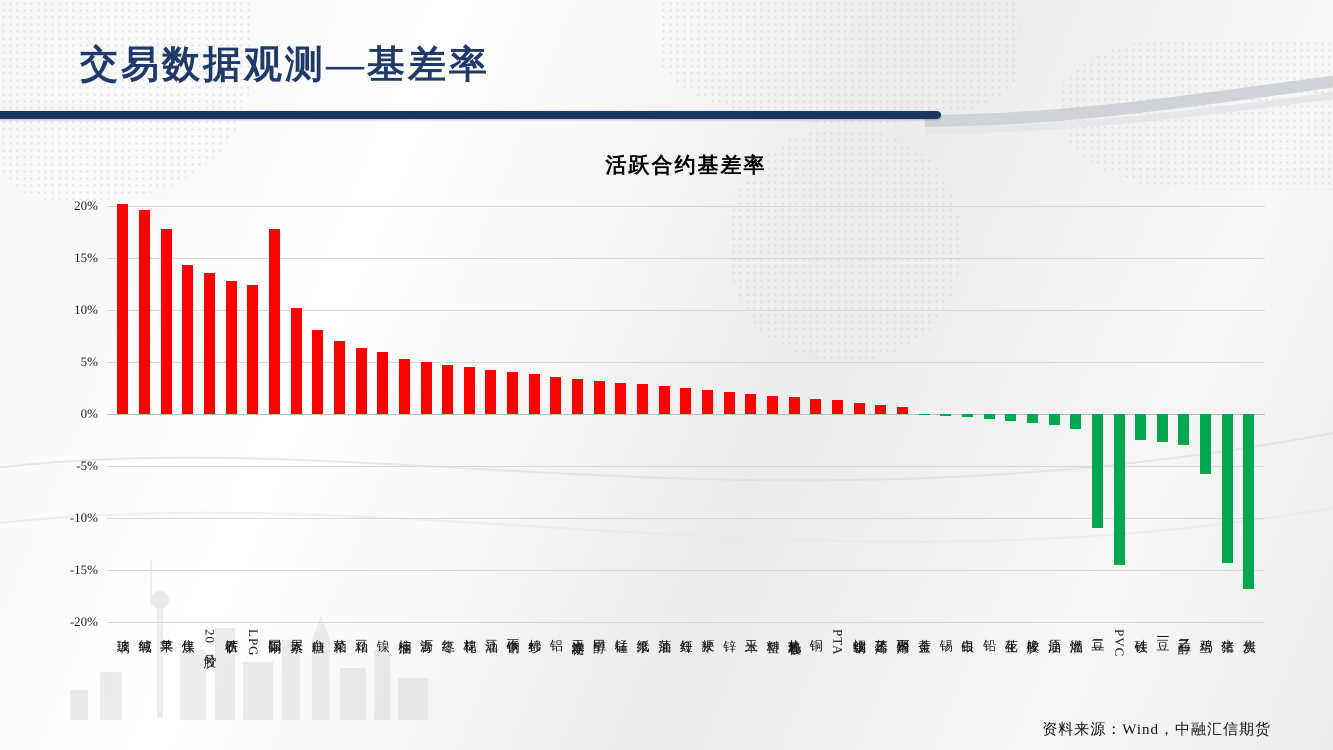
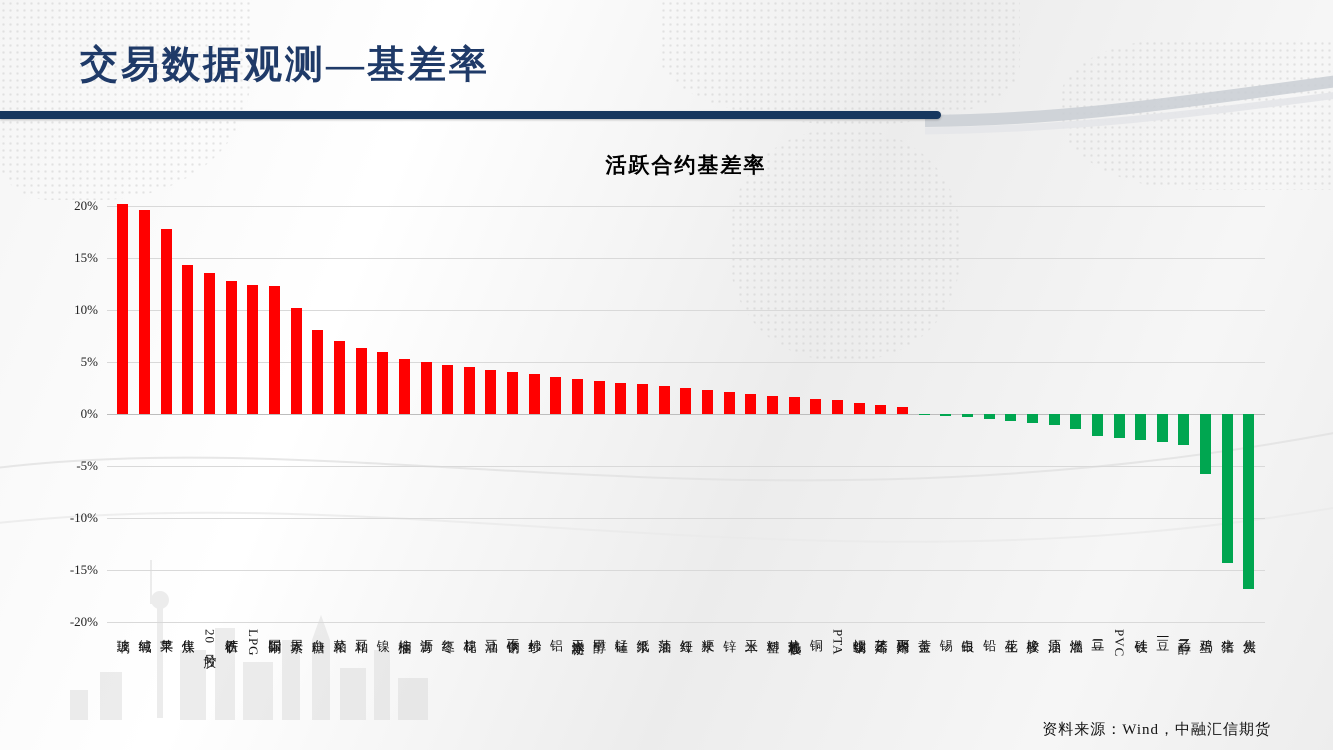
国际铜: 17.8% -> 12.3%
豆二: -11.0% -> -2.1%
PVC: -14.5% -> -2.3%
